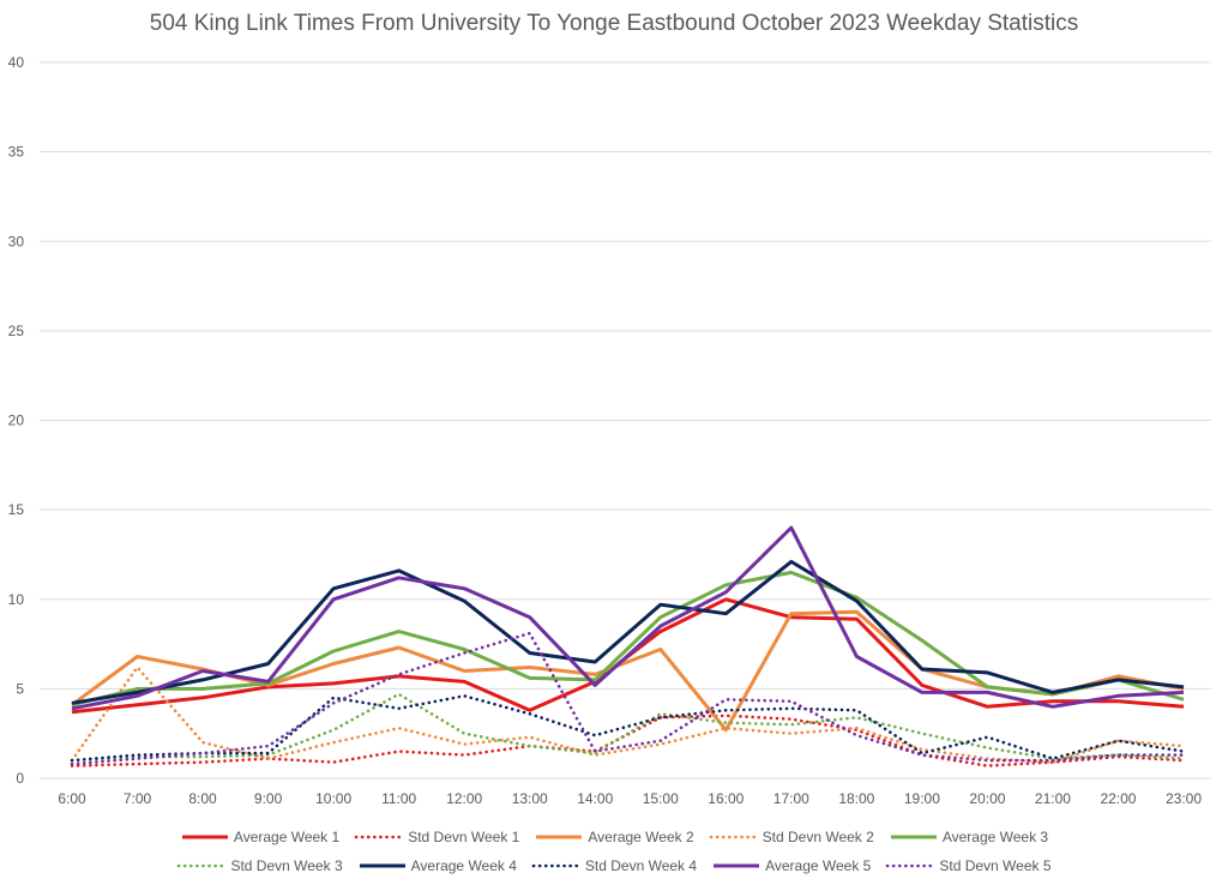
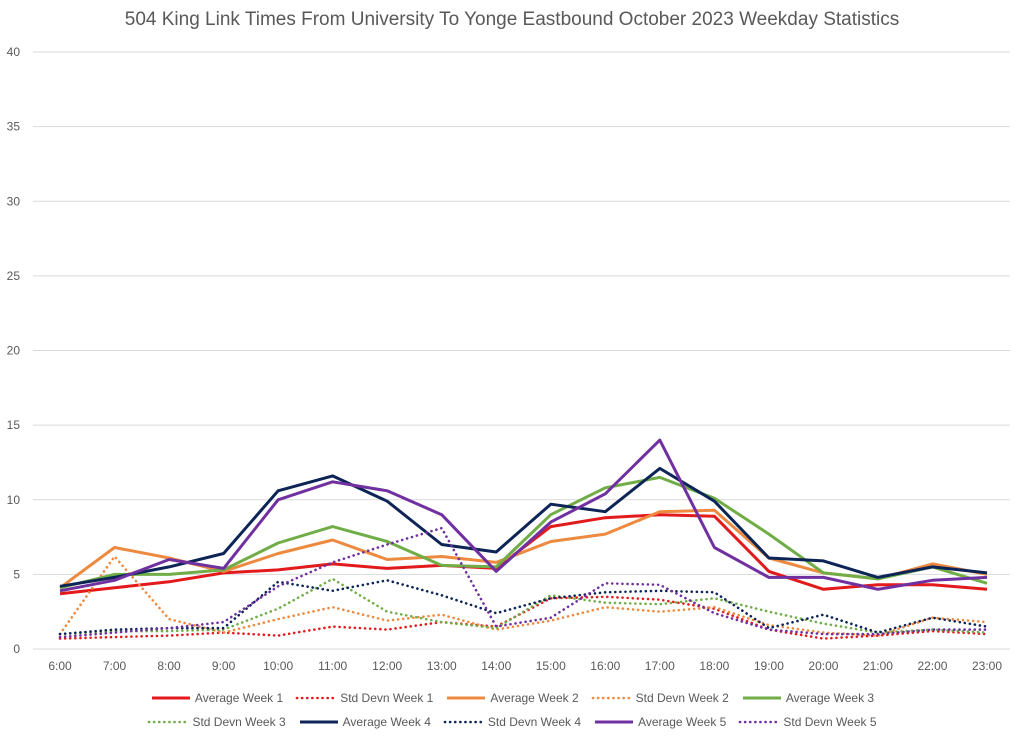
Average Week 1/13:00: 3.8 -> 5.6
Average Week 1/16:00: 10.0 -> 8.8
Average Week 2/16:00: 2.7 -> 7.7
